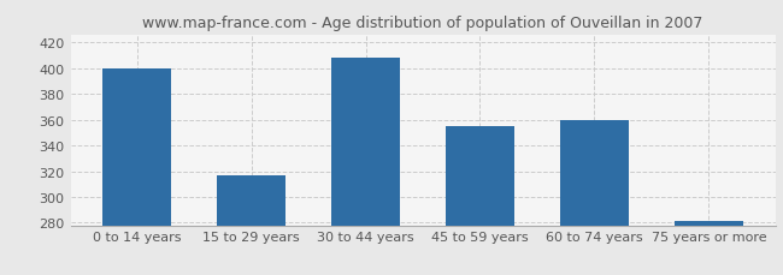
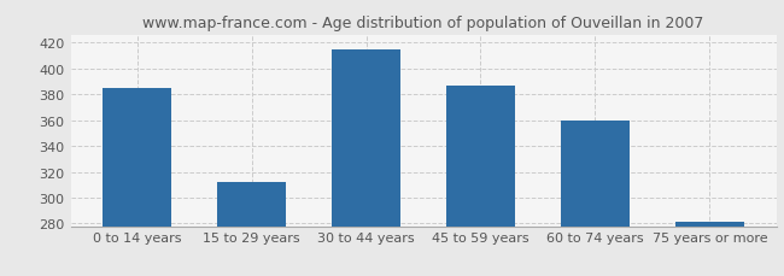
0 to 14 years: 400 -> 385
15 to 29 years: 317 -> 312
30 to 44 years: 408 -> 415
45 to 59 years: 355 -> 387
